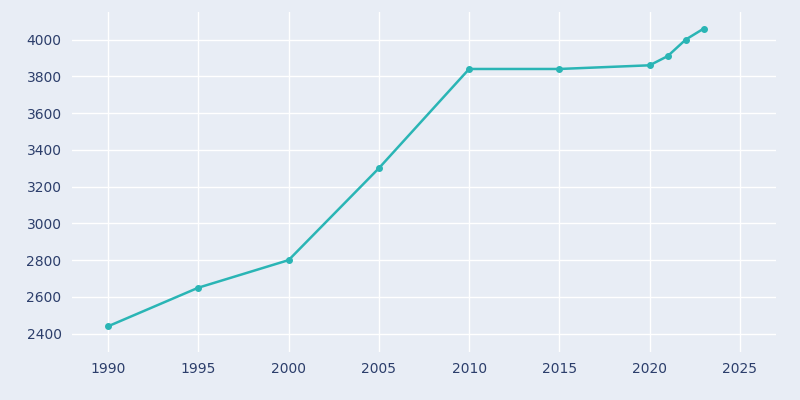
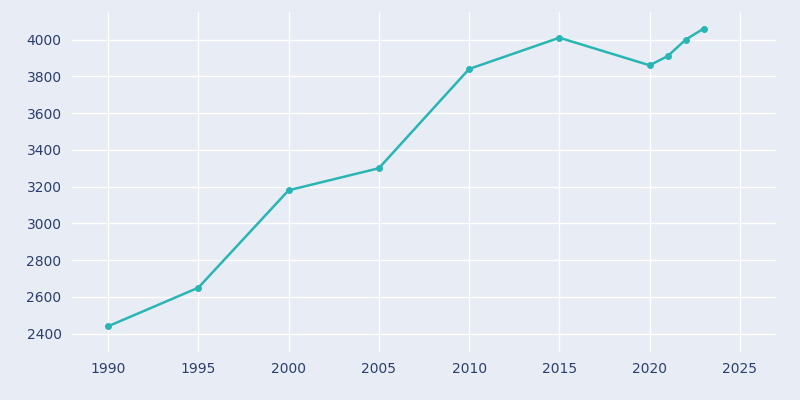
2000: 2800 -> 3180
2015: 3840 -> 4010
